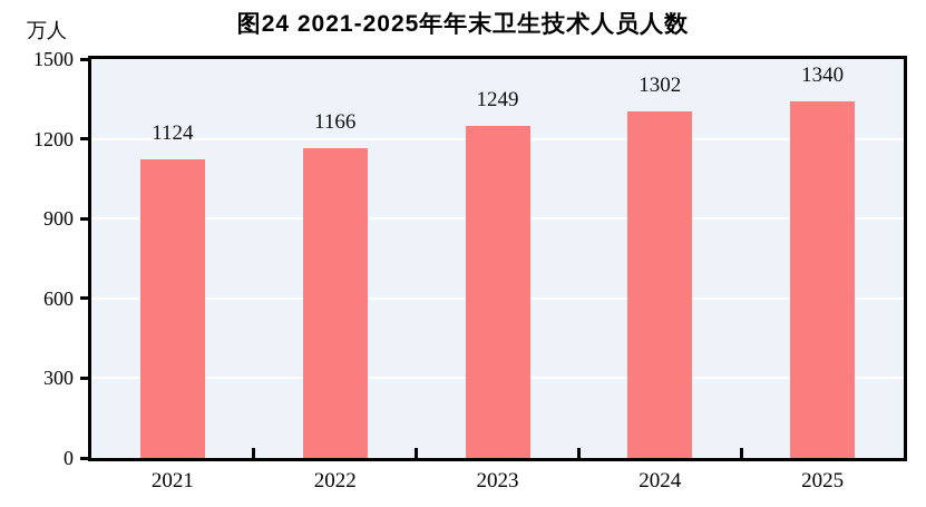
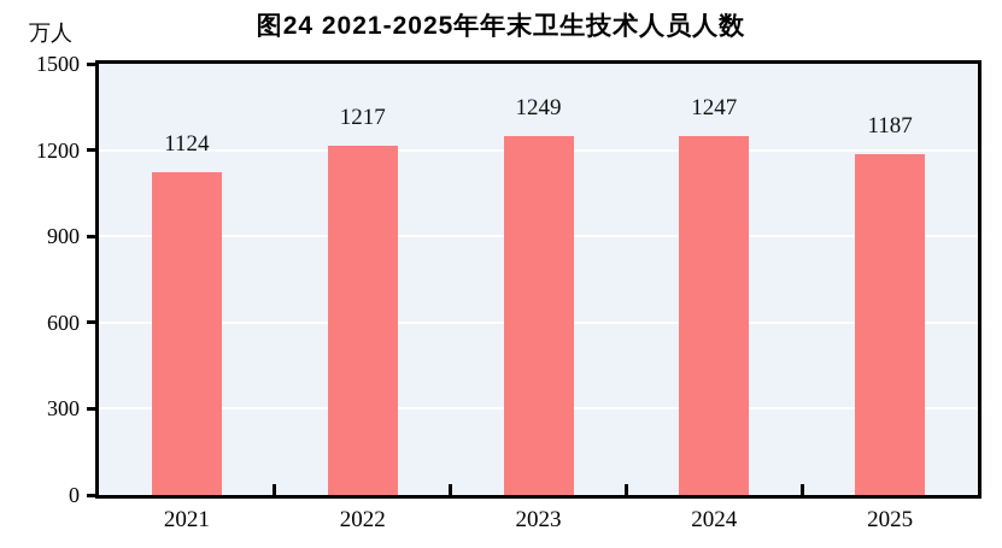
2022: 1166 -> 1217
2024: 1302 -> 1247
2025: 1340 -> 1187
